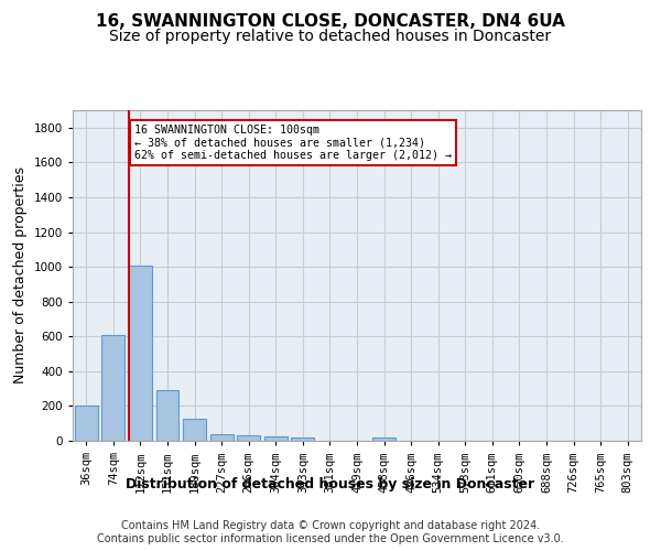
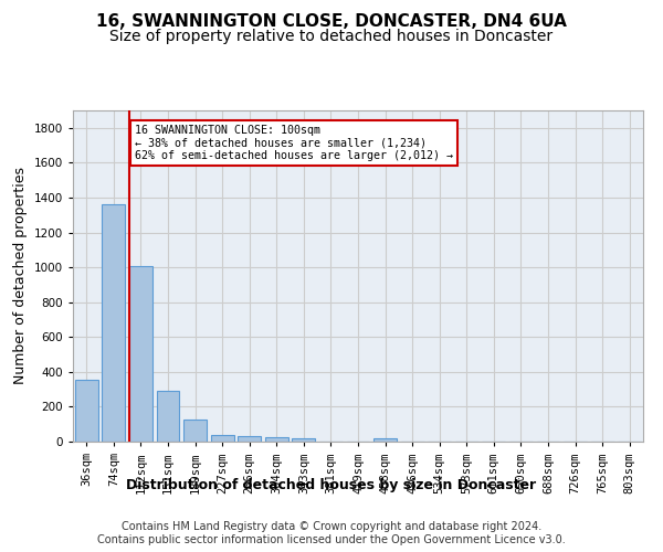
36sqm: 200 -> 360
74sqm: 610 -> 1360
